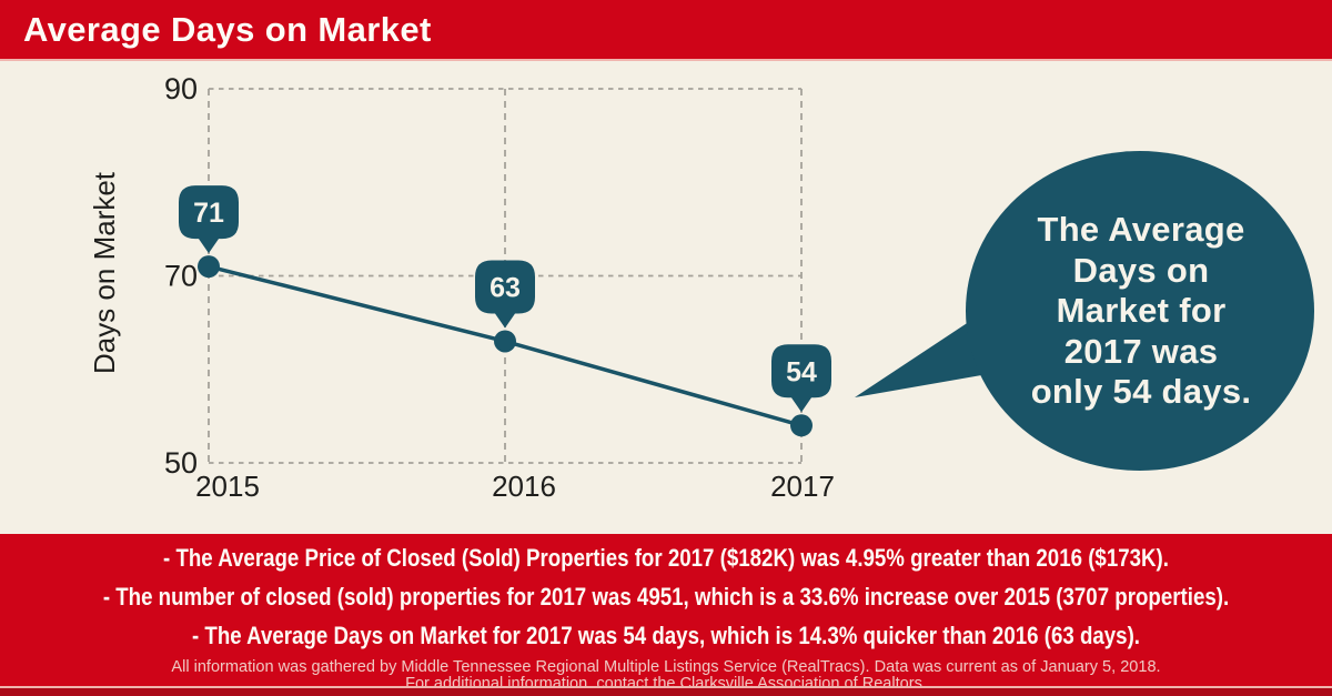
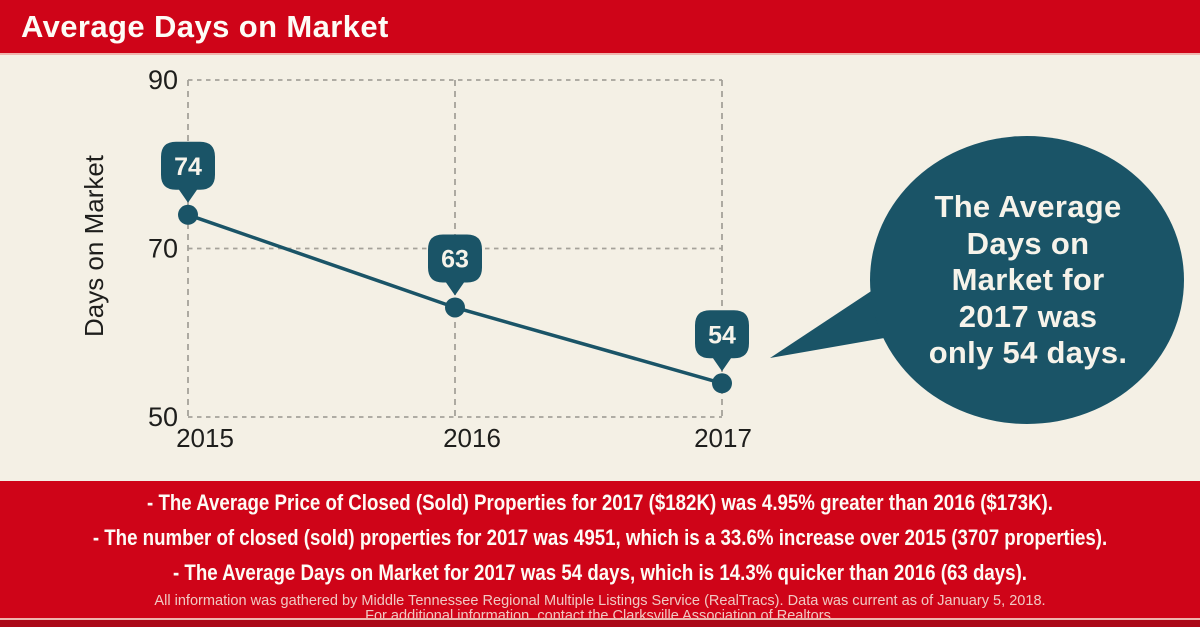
2015: 71 -> 74
